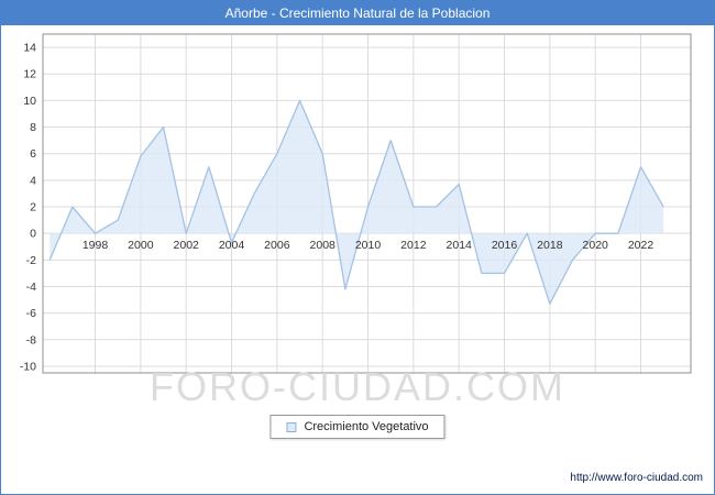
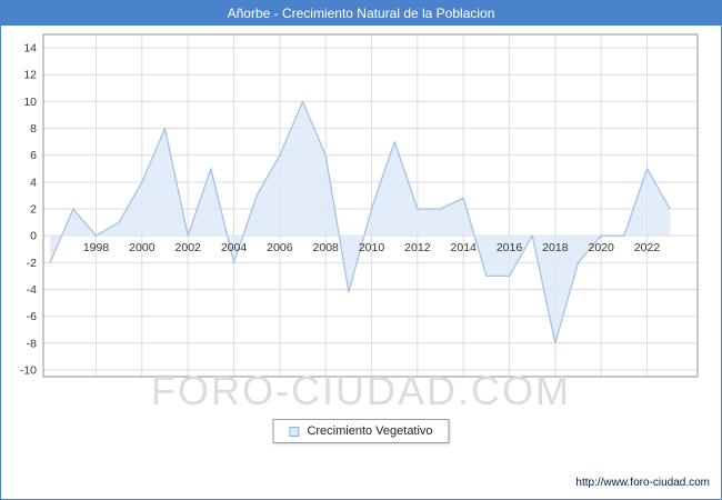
2000: 5.8 -> 4.0
2004: -0.7 -> -2.0
2014: 3.7 -> 2.8
2018: -5.3 -> -8.0
